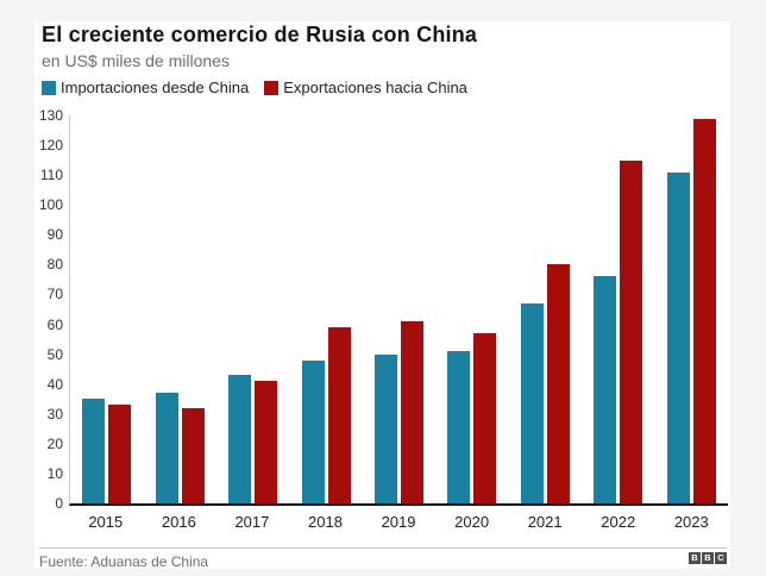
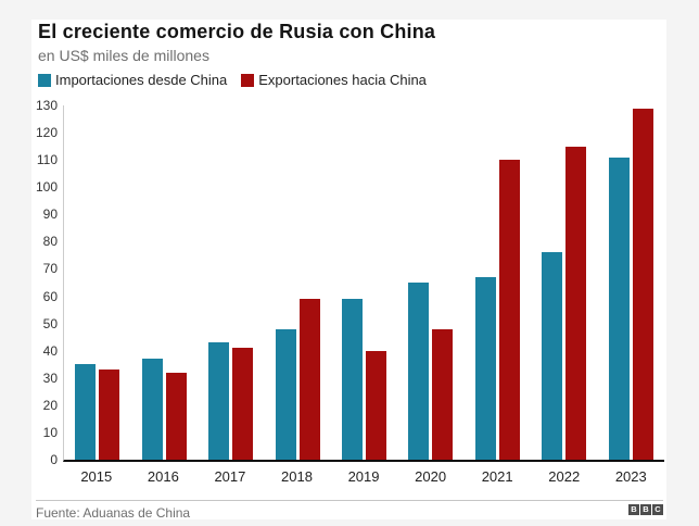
Importaciones desde China/2019: 50 -> 59
Exportaciones hacia China/2019: 61 -> 40
Importaciones desde China/2020: 51 -> 65
Exportaciones hacia China/2020: 57 -> 48
Exportaciones hacia China/2021: 80 -> 110
